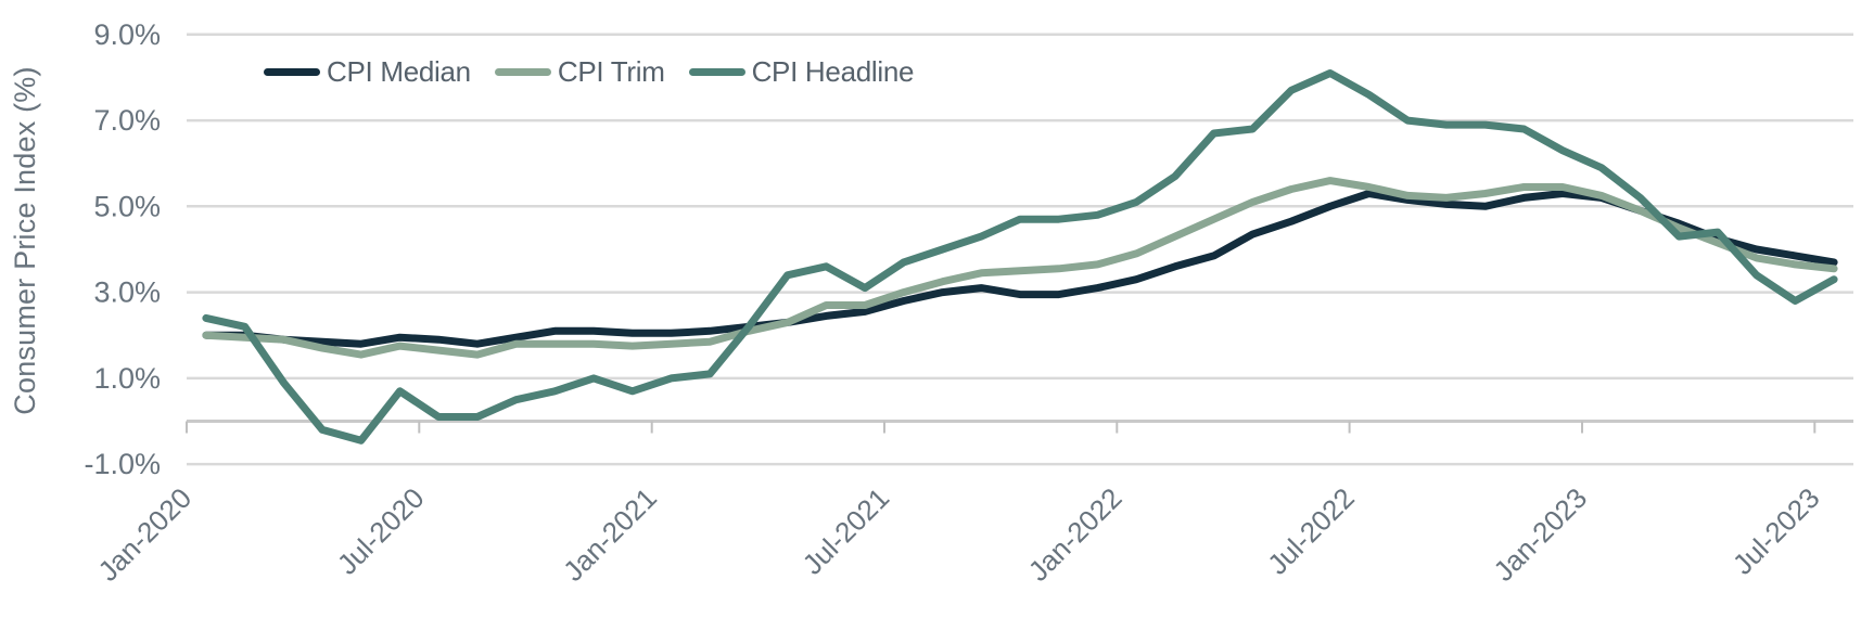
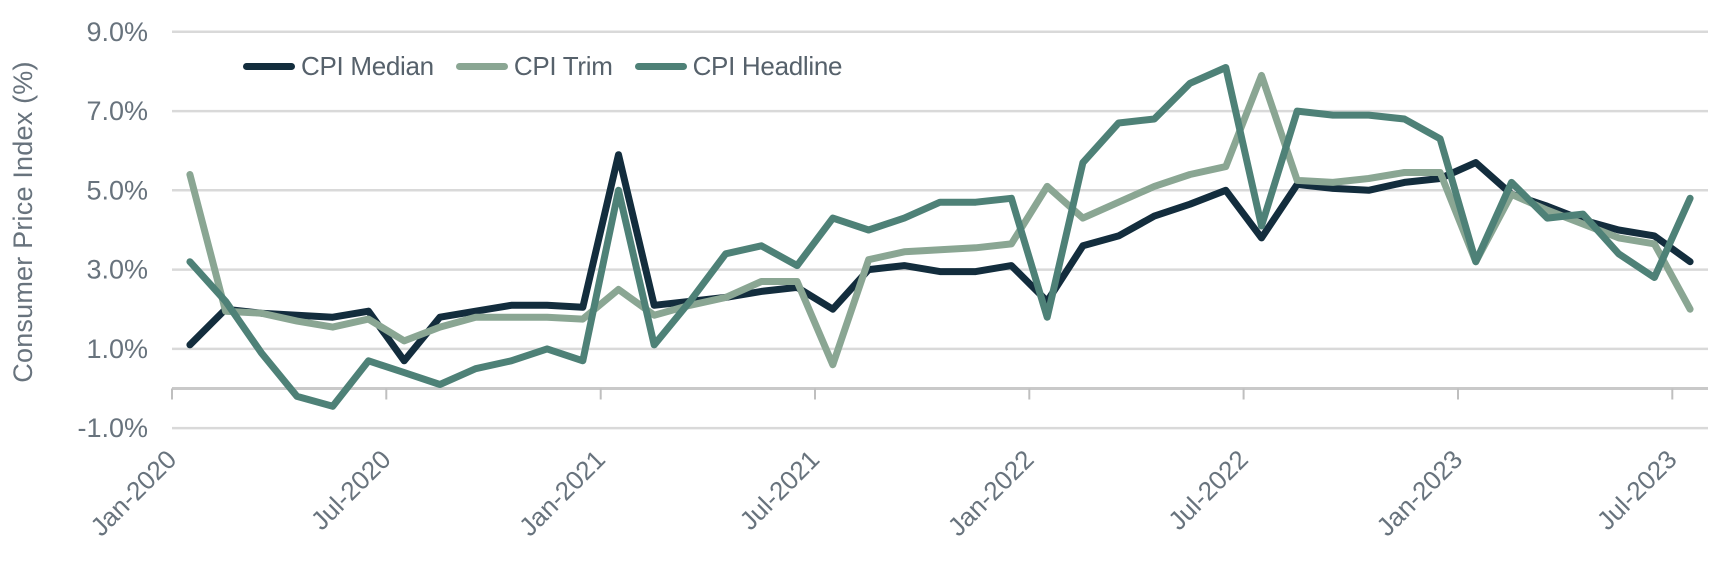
CPI Median/Jan-2020: 2.0% -> 1.1%
CPI Trim/Jan-2020: 2.0% -> 5.4%
CPI Headline/Jan-2020: 2.4% -> 3.2%
CPI Median/Jul-2020: 1.9% -> 0.7%
CPI Trim/Jul-2020: 1.6% -> 1.2%
CPI Headline/Jul-2020: 0.1% -> 0.4%
CPI Median/Jan-2021: 2.0% -> 5.9%
CPI Trim/Jan-2021: 1.8% -> 2.5%
CPI Headline/Jan-2021: 1.0% -> 5.0%
CPI Median/Jul-2021: 2.8% -> 2.0%
CPI Trim/Jul-2021: 3.0% -> 0.6%
CPI Headline/Jul-2021: 3.7% -> 4.3%
CPI Median/Jan-2022: 3.3% -> 2.2%
CPI Trim/Jan-2022: 3.9% -> 5.1%
CPI Headline/Jan-2022: 5.1% -> 1.8%
CPI Median/Jul-2022: 5.3% -> 3.8%
CPI Trim/Jul-2022: 5.5% -> 7.9%
CPI Headline/Jul-2022: 7.6% -> 4.1%
CPI Median/Jan-2023: 5.2% -> 5.7%
CPI Trim/Jan-2023: 5.2% -> 3.2%
CPI Headline/Jan-2023: 5.9% -> 3.2%
CPI Median/Jul-2023: 3.7% -> 3.2%
CPI Trim/Jul-2023: 3.5% -> 2.0%
CPI Headline/Jul-2023: 3.3% -> 4.8%
